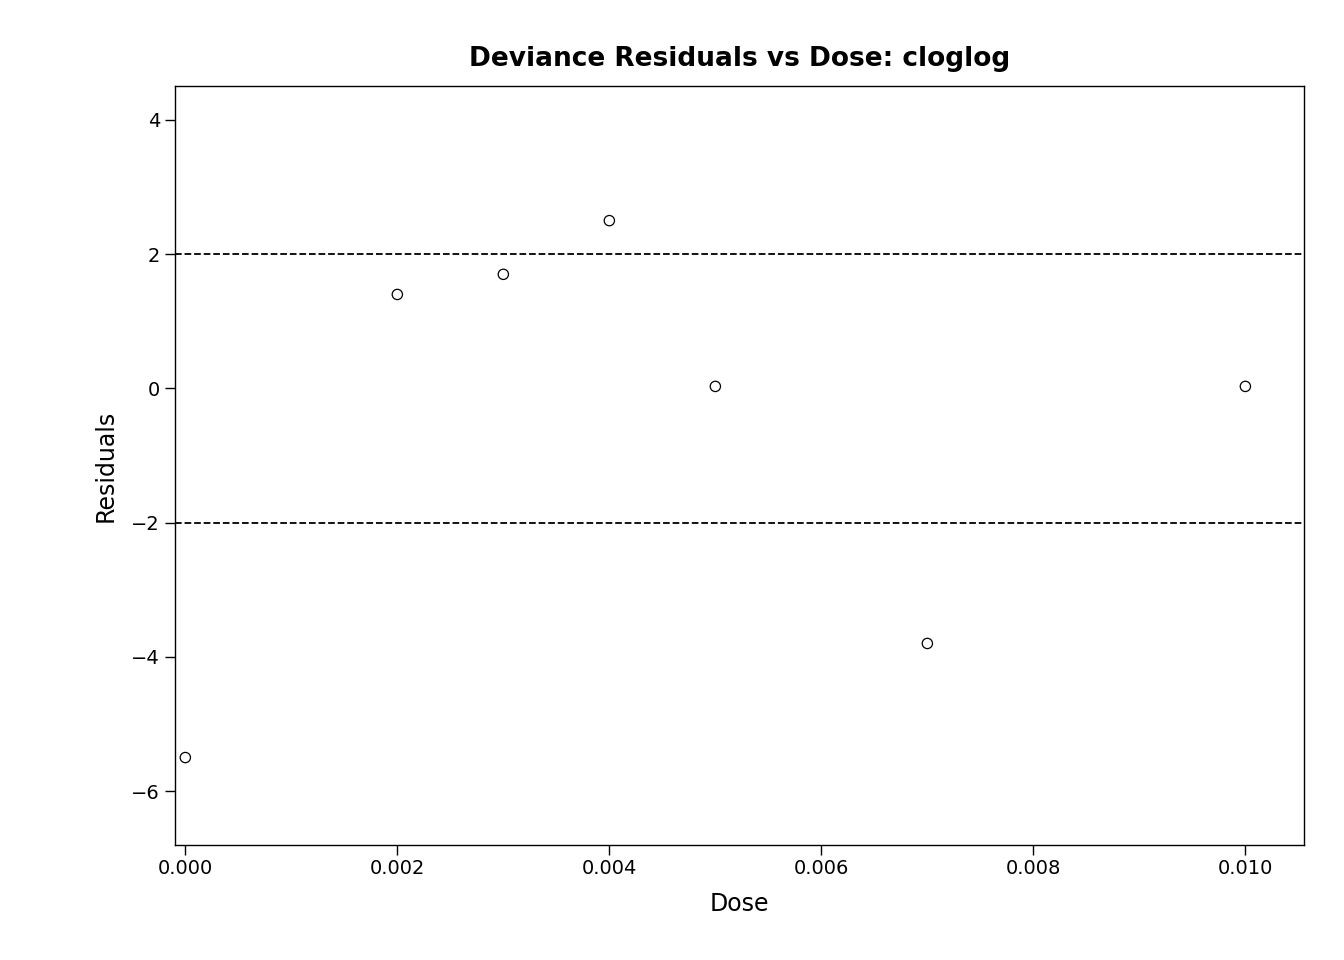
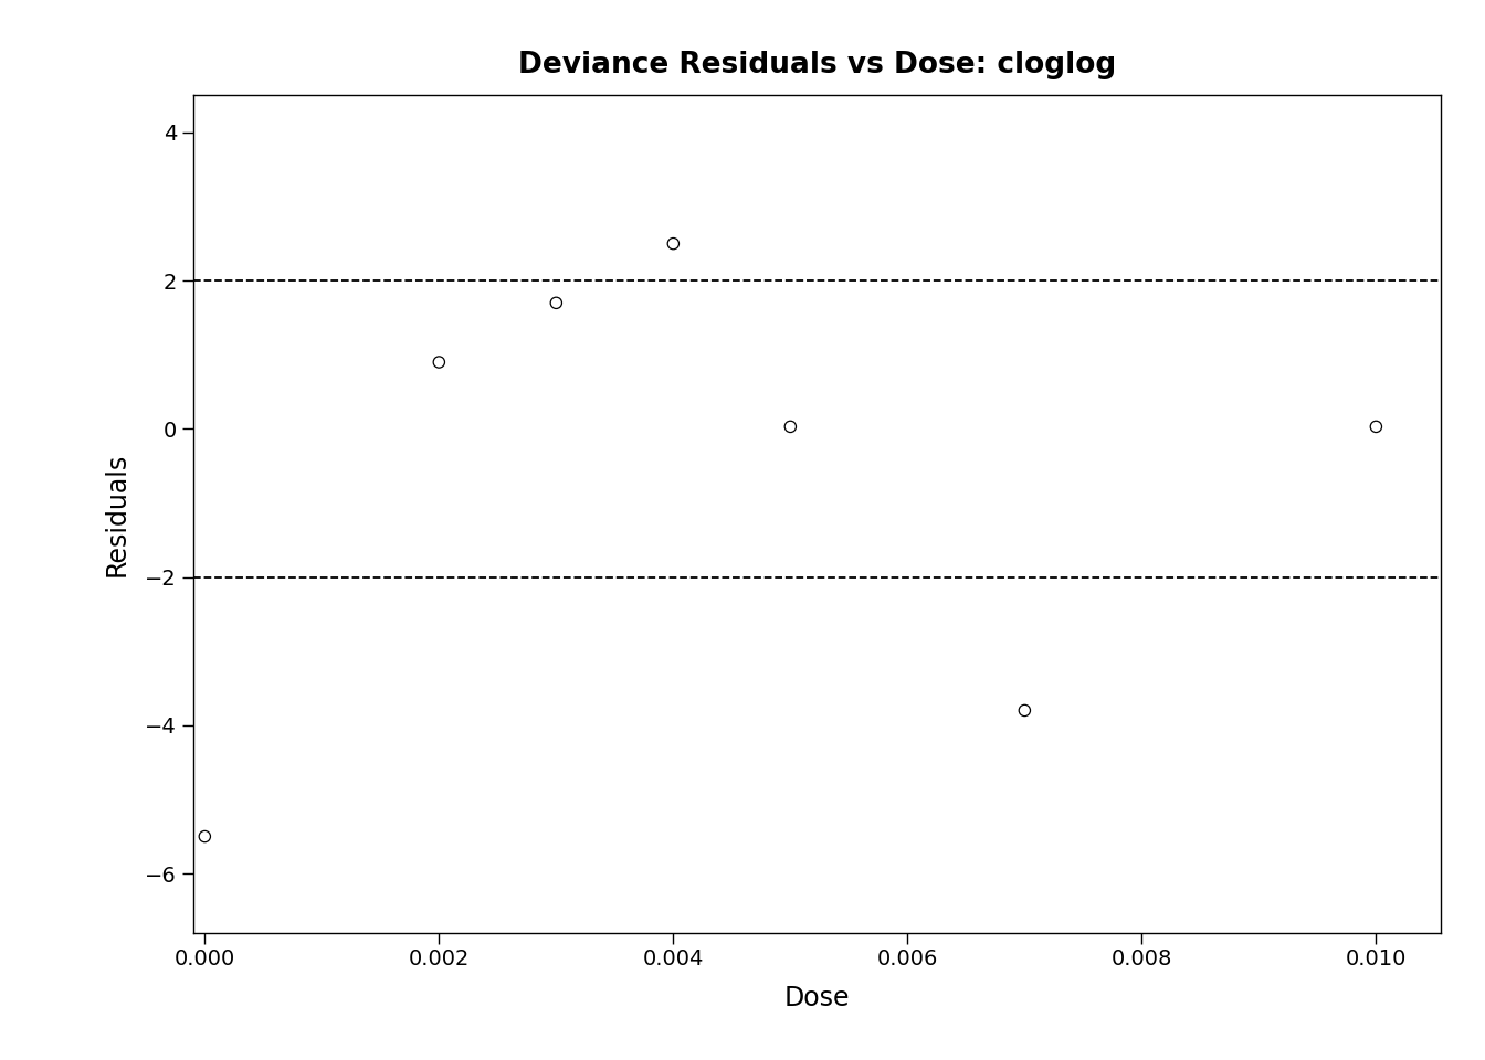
0.002: 1.40 -> 0.90
